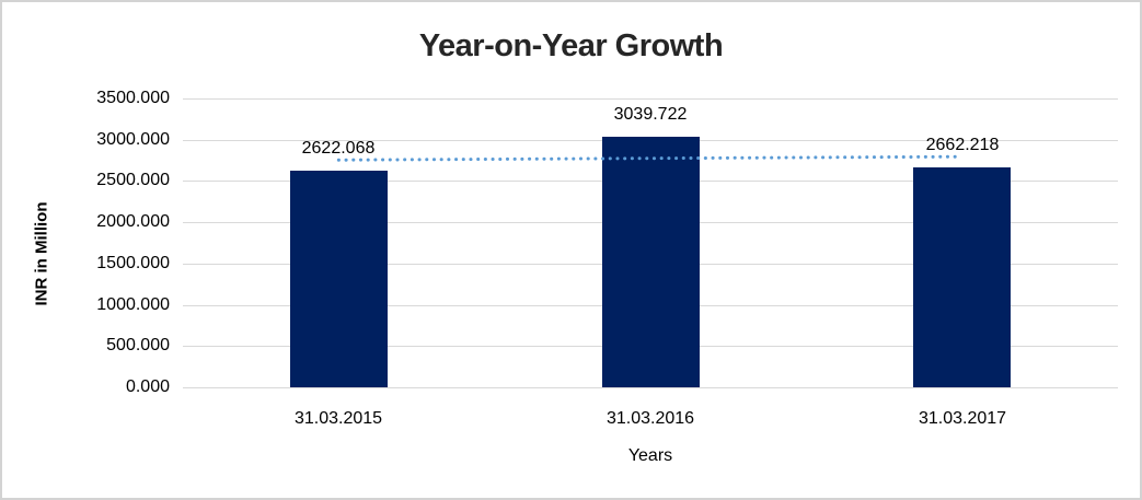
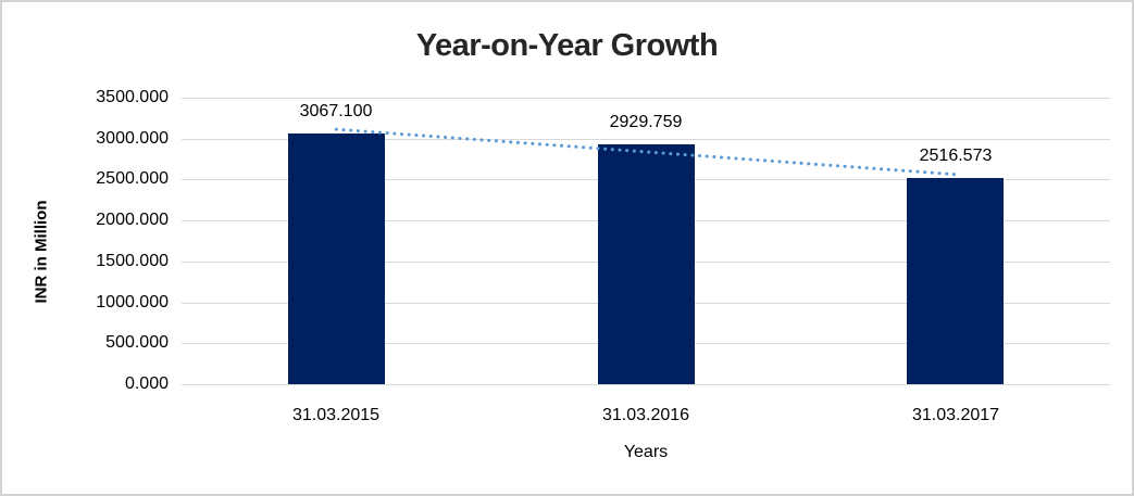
31.03.2015: 2622.068 -> 3067.100
31.03.2016: 3039.722 -> 2929.759
31.03.2017: 2662.218 -> 2516.573
